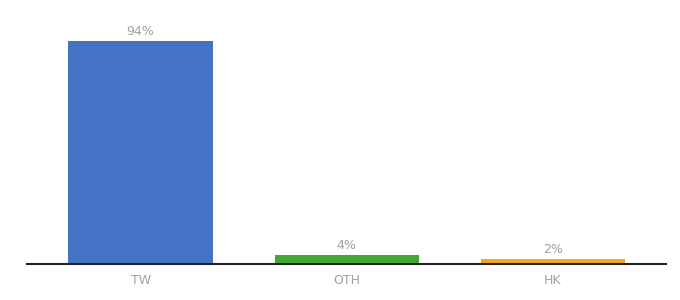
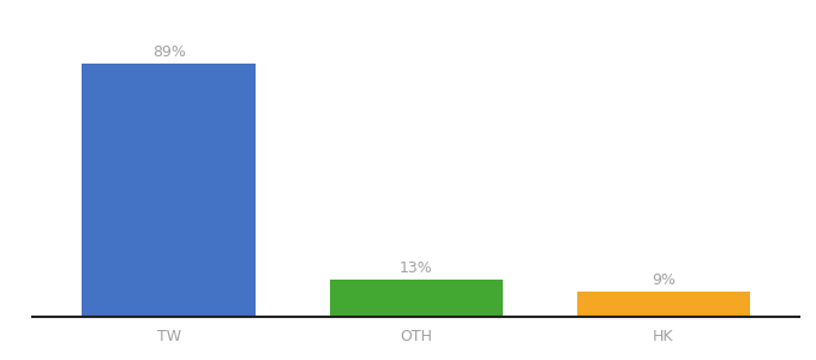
TW: 94% -> 89%
OTH: 4% -> 13%
HK: 2% -> 9%
